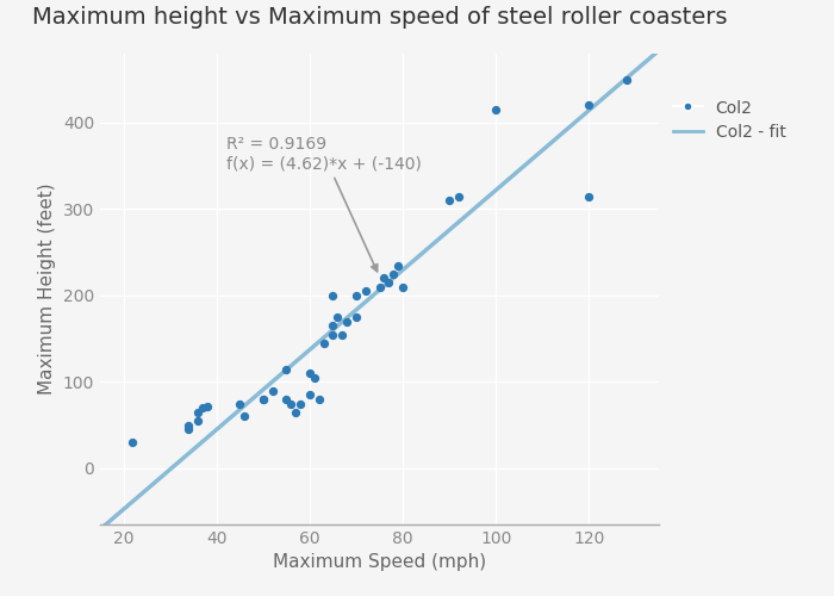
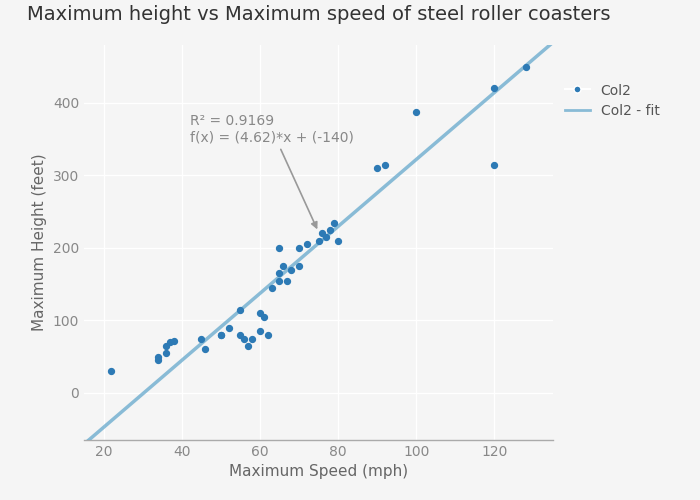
Col2/100: 415 -> 388
